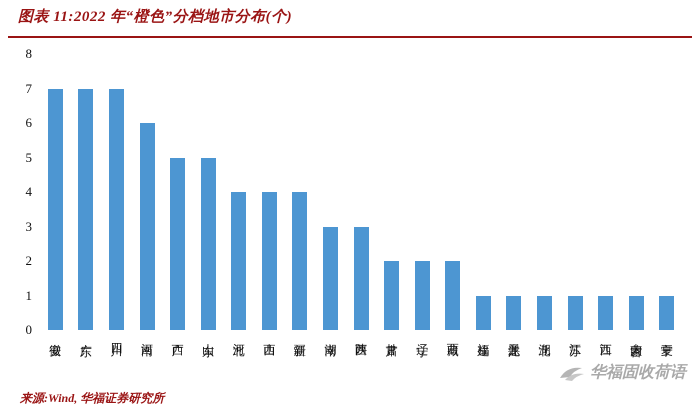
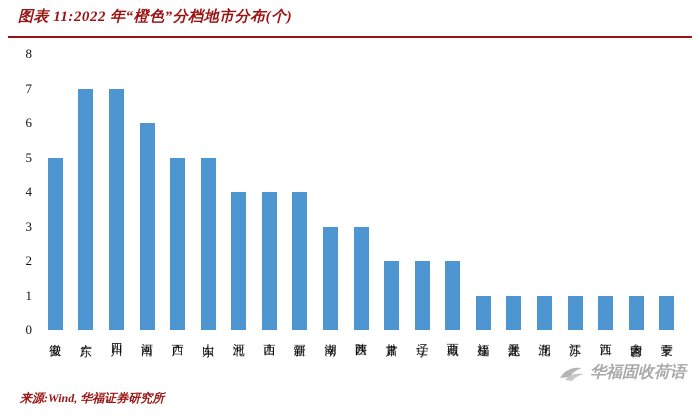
安徽: 7 -> 5
